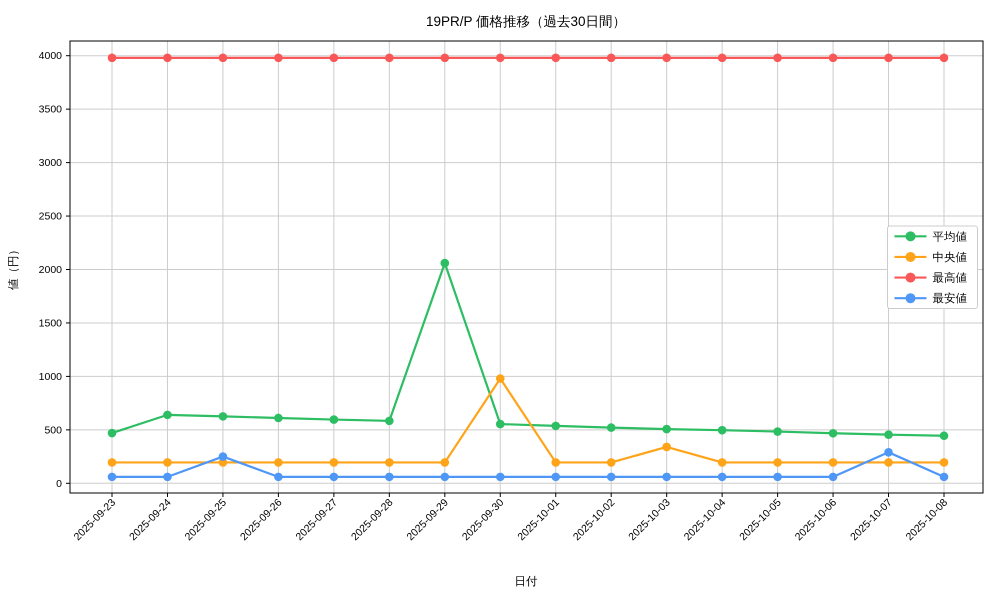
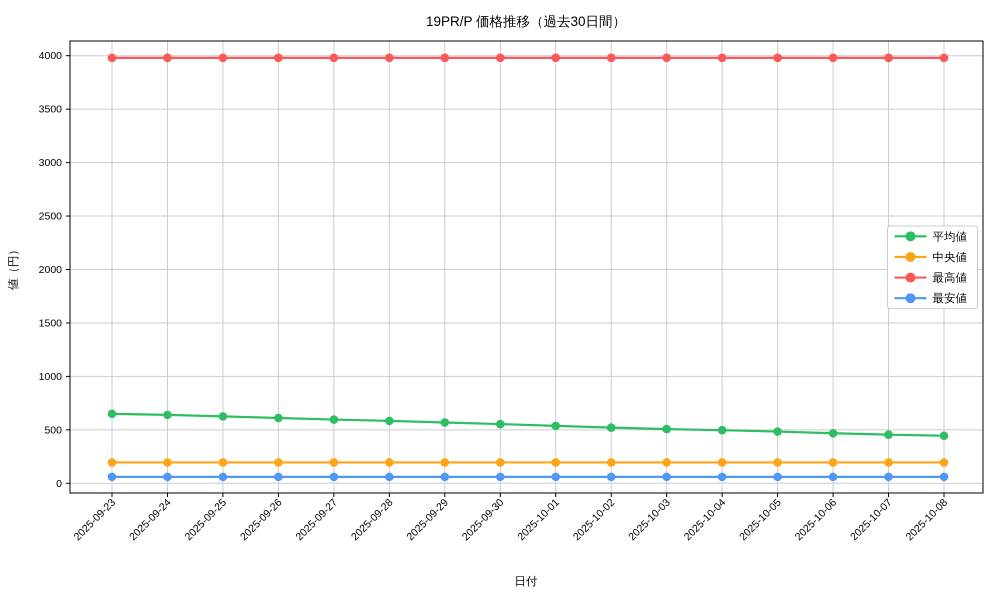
平均値/2025-09-23: 470 -> 650
最安値/2025-09-25: 250 -> 60
平均値/2025-09-29: 2060 -> 570
中央値/2025-09-30: 980 -> 200
中央値/2025-10-03: 340 -> 200
最安値/2025-10-07: 290 -> 60
